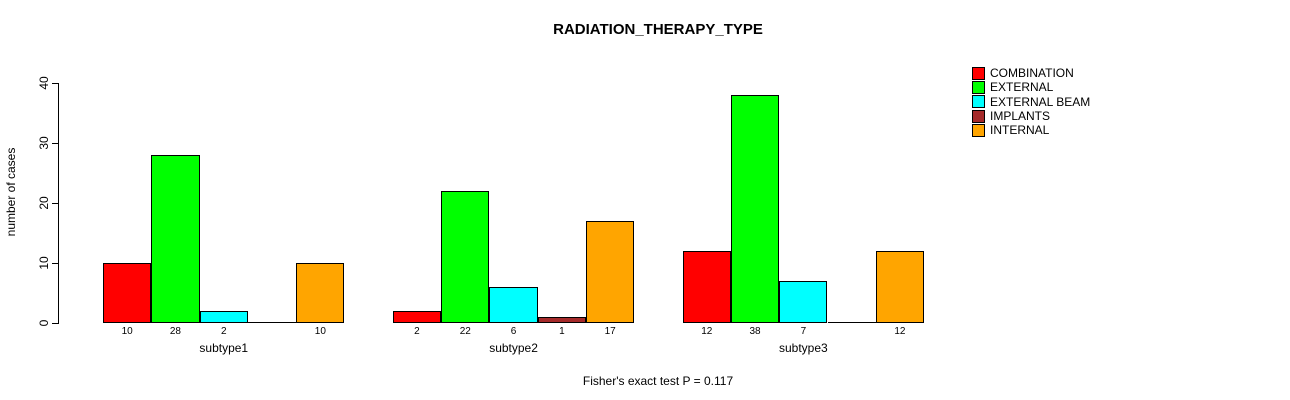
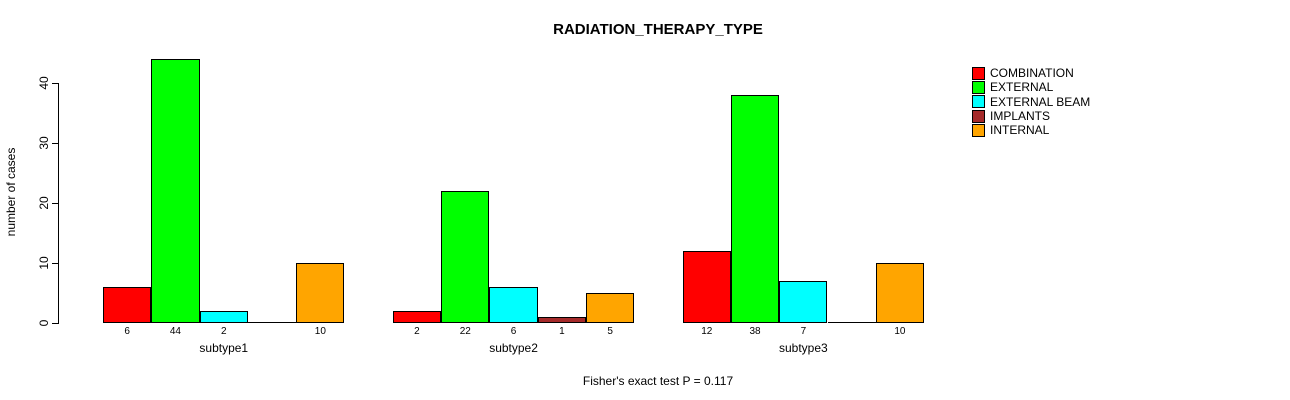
COMBINATION/subtype1: 10 -> 6
EXTERNAL/subtype1: 28 -> 44
INTERNAL/subtype2: 17 -> 5
INTERNAL/subtype3: 12 -> 10
